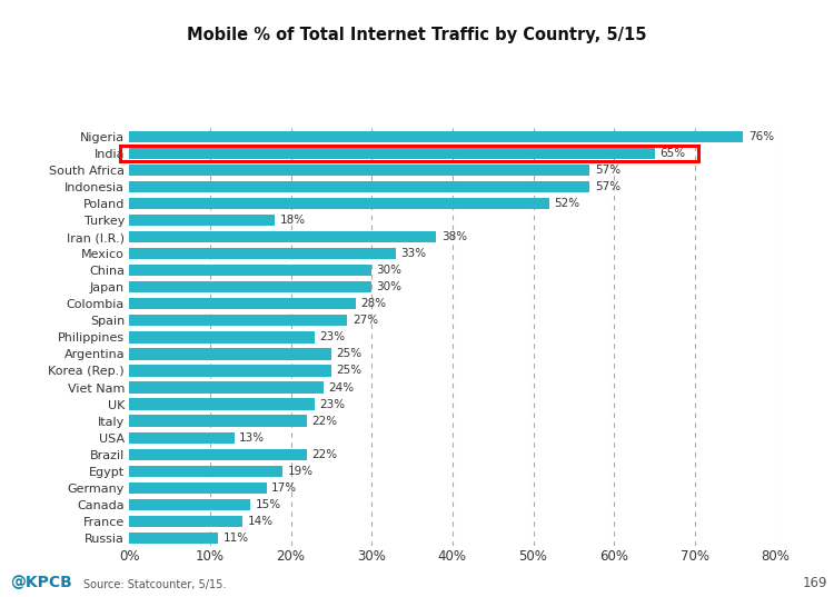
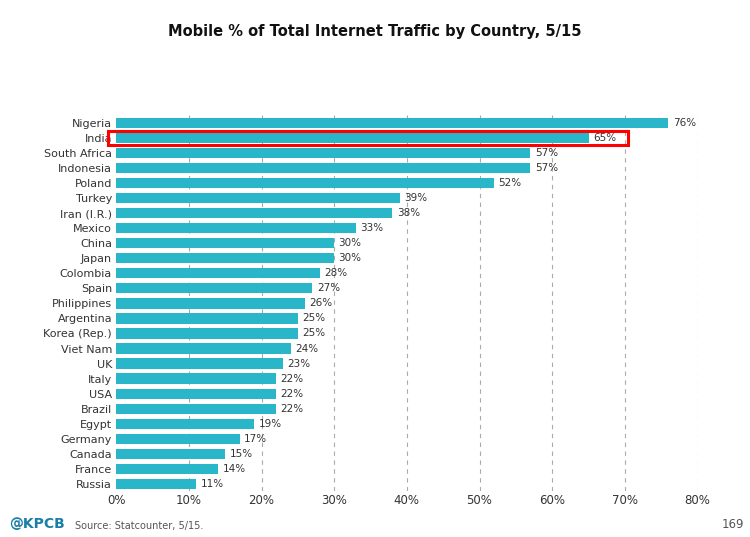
Turkey: 18% -> 39%
Philippines: 23% -> 26%
USA: 13% -> 22%
